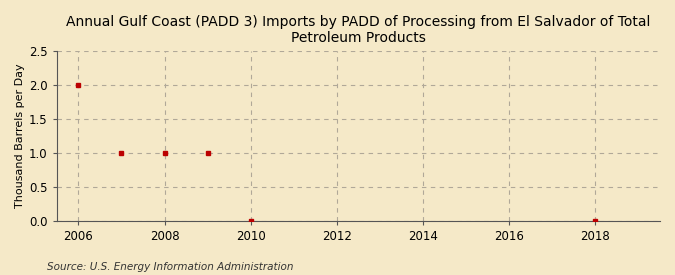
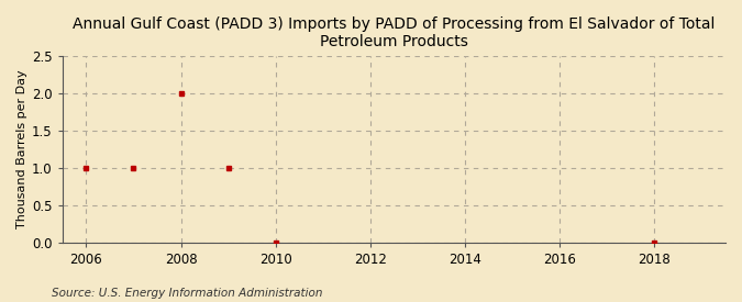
2006: 2 -> 1
2008: 1 -> 2
